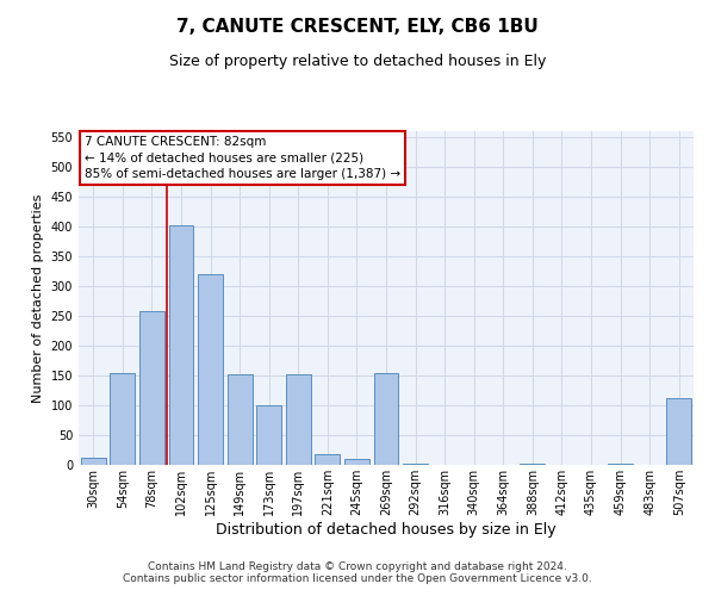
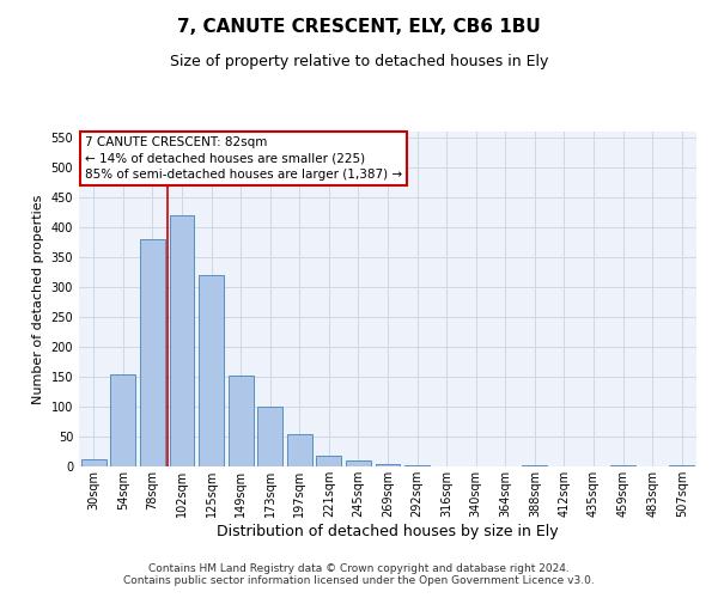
78sqm: 258 -> 380
102sqm: 402 -> 420
197sqm: 152 -> 55
269sqm: 154 -> 5
507sqm: 112 -> 3
